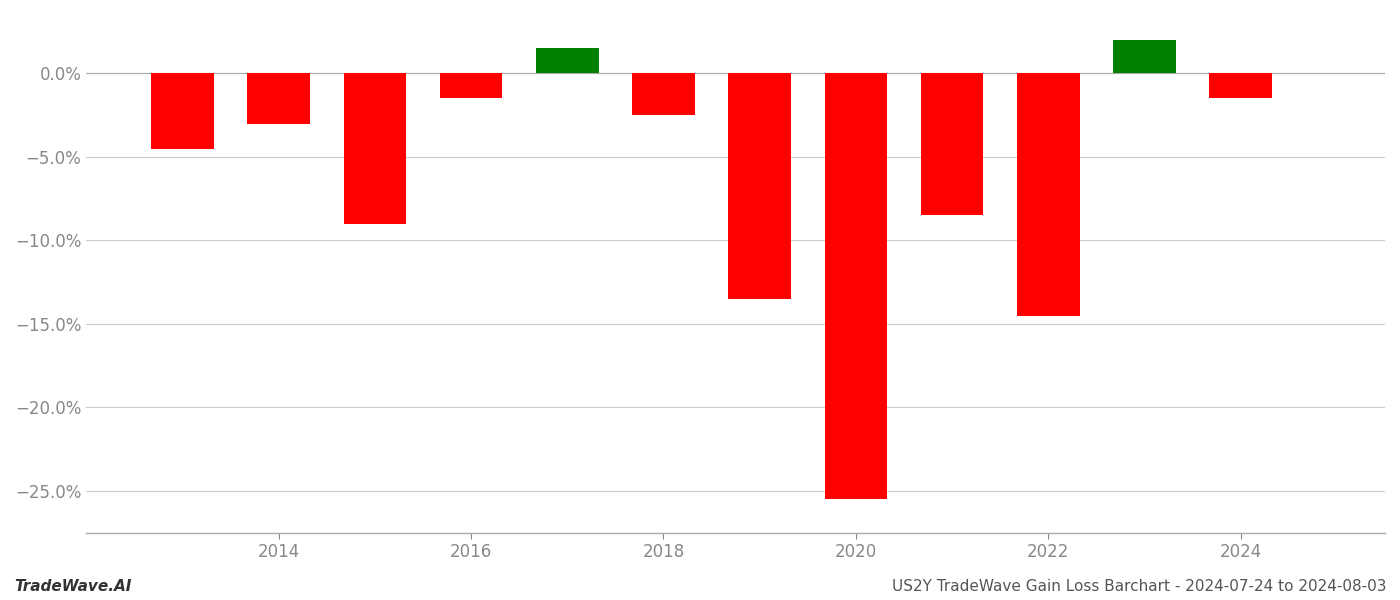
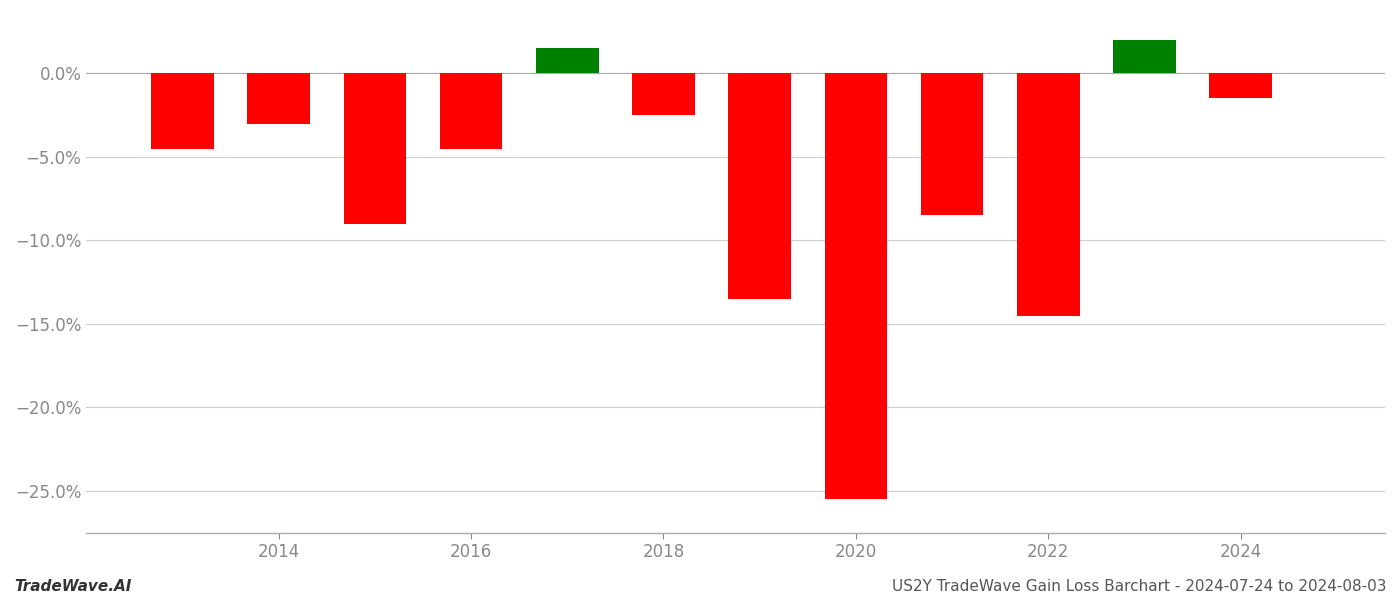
2016: -1.5% -> -4.5%
